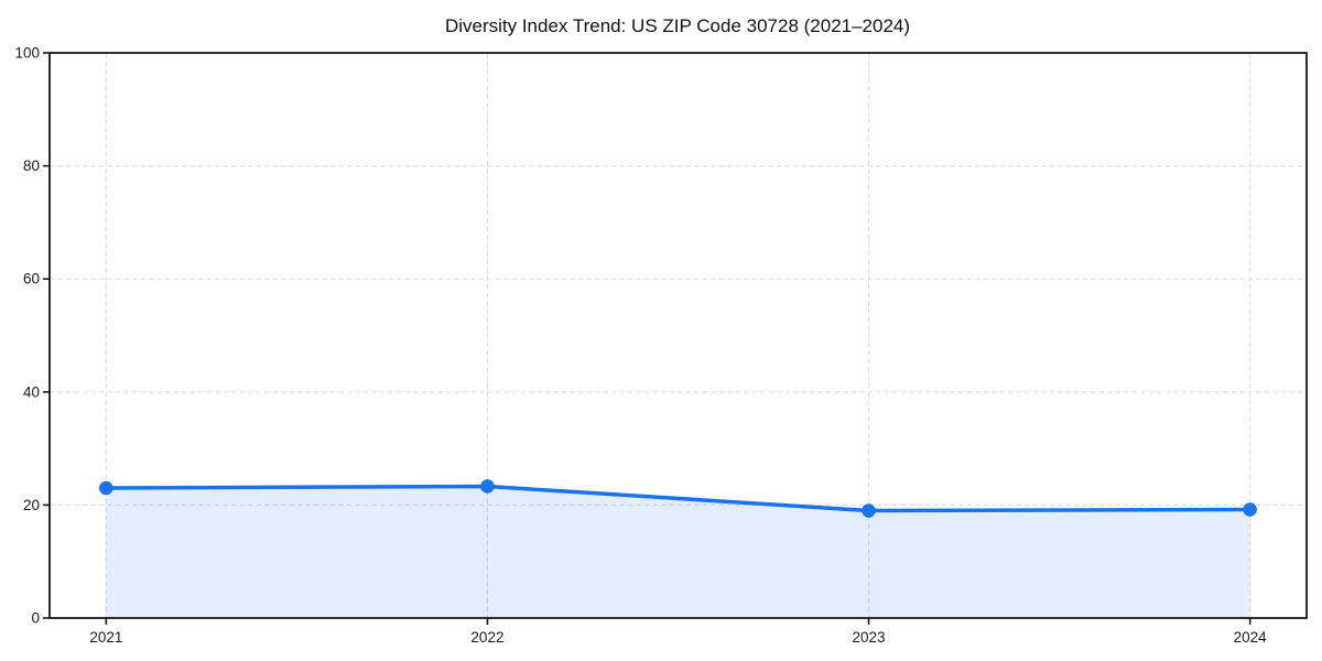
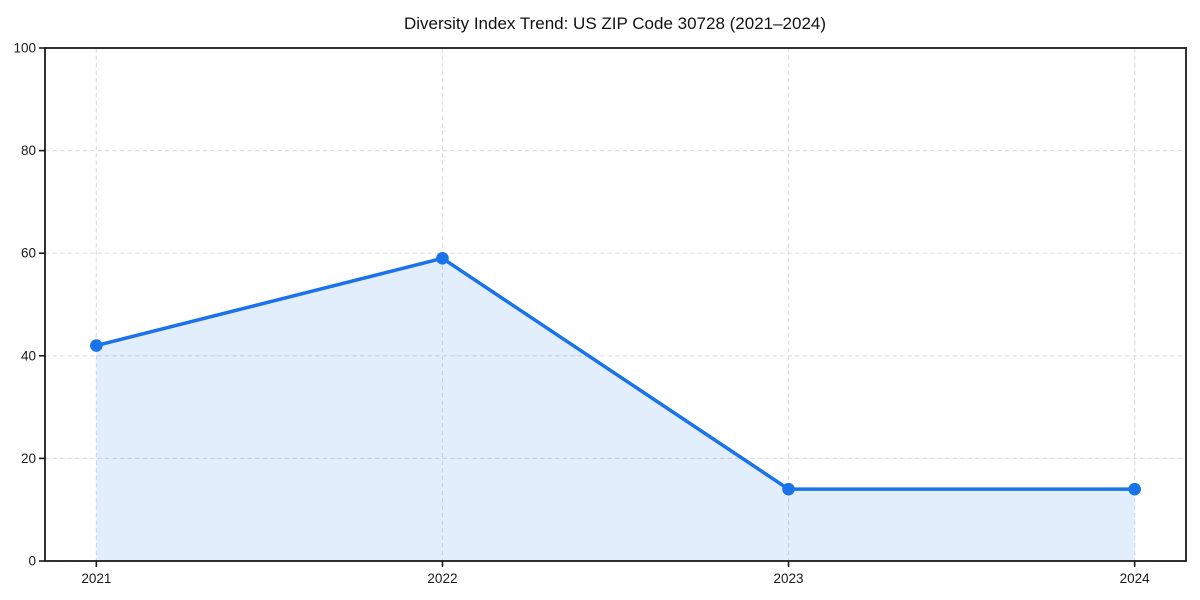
2021: 23 -> 42
2022: 23 -> 59
2023: 19 -> 14
2024: 19 -> 14
